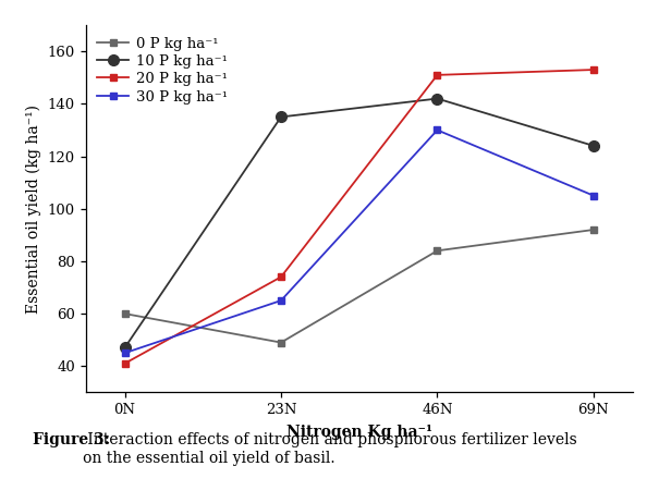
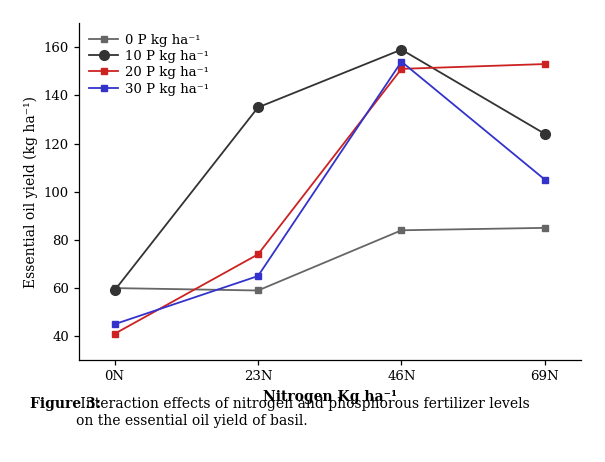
10 P kg ha⁻¹/0N: 47 -> 59
0 P kg ha⁻¹/23N: 49 -> 59
10 P kg ha⁻¹/46N: 142 -> 159
30 P kg ha⁻¹/46N: 130 -> 154
0 P kg ha⁻¹/69N: 92 -> 85
